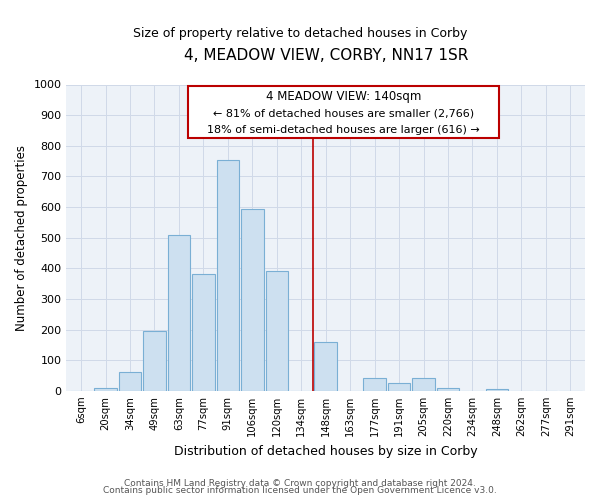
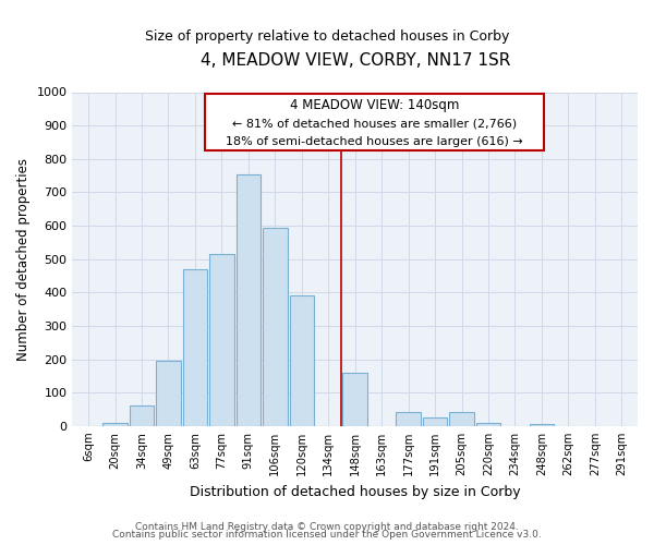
63sqm: 510 -> 470
77sqm: 380 -> 515
